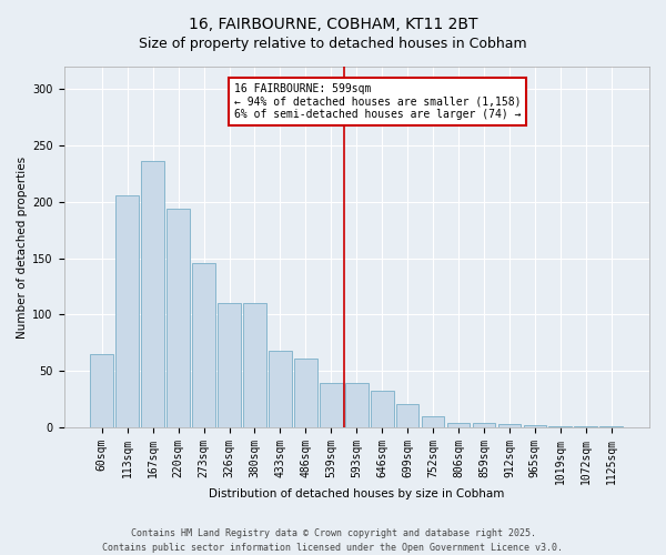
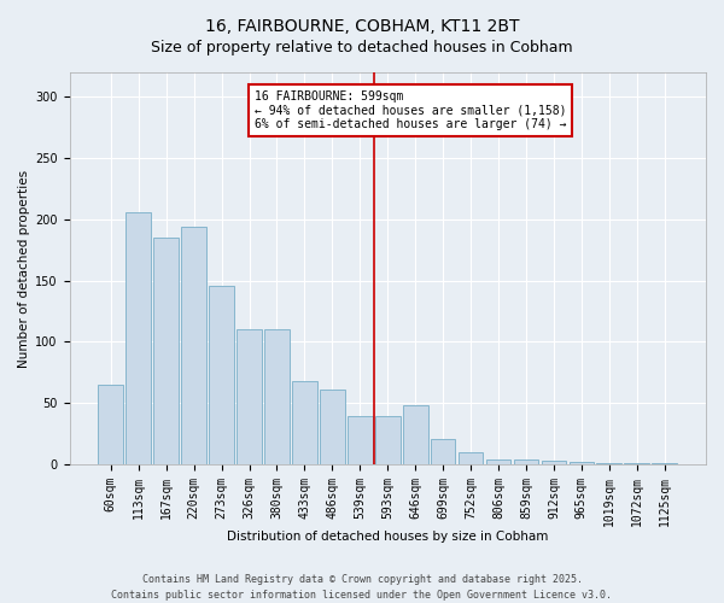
167sqm: 236 -> 185
646sqm: 32 -> 48
